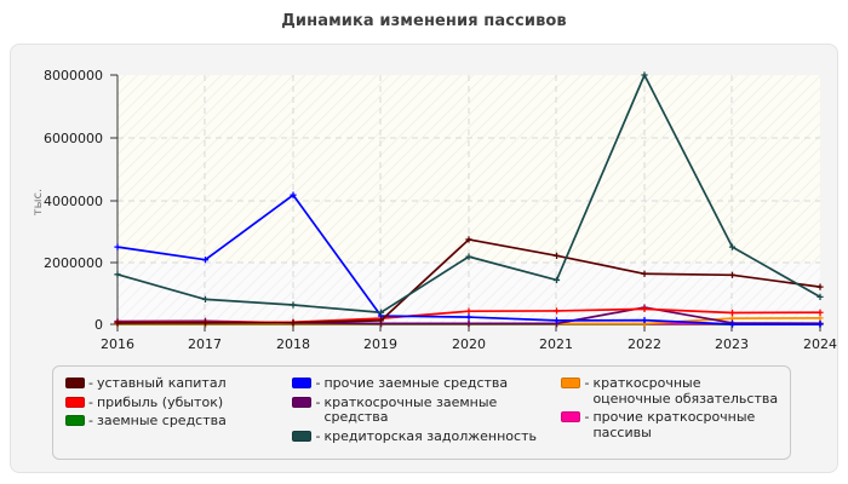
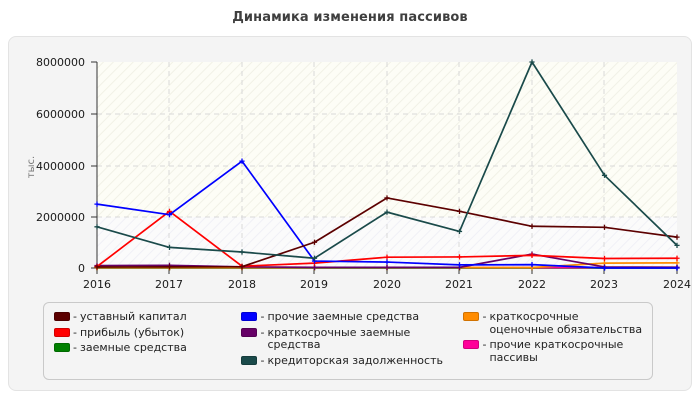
прибыль (убыток)/2017: 100000 -> 2200000
уставный капитал/2019: 100000 -> 1000000
кредиторская задолженность/2023: 2500000 -> 3600000
